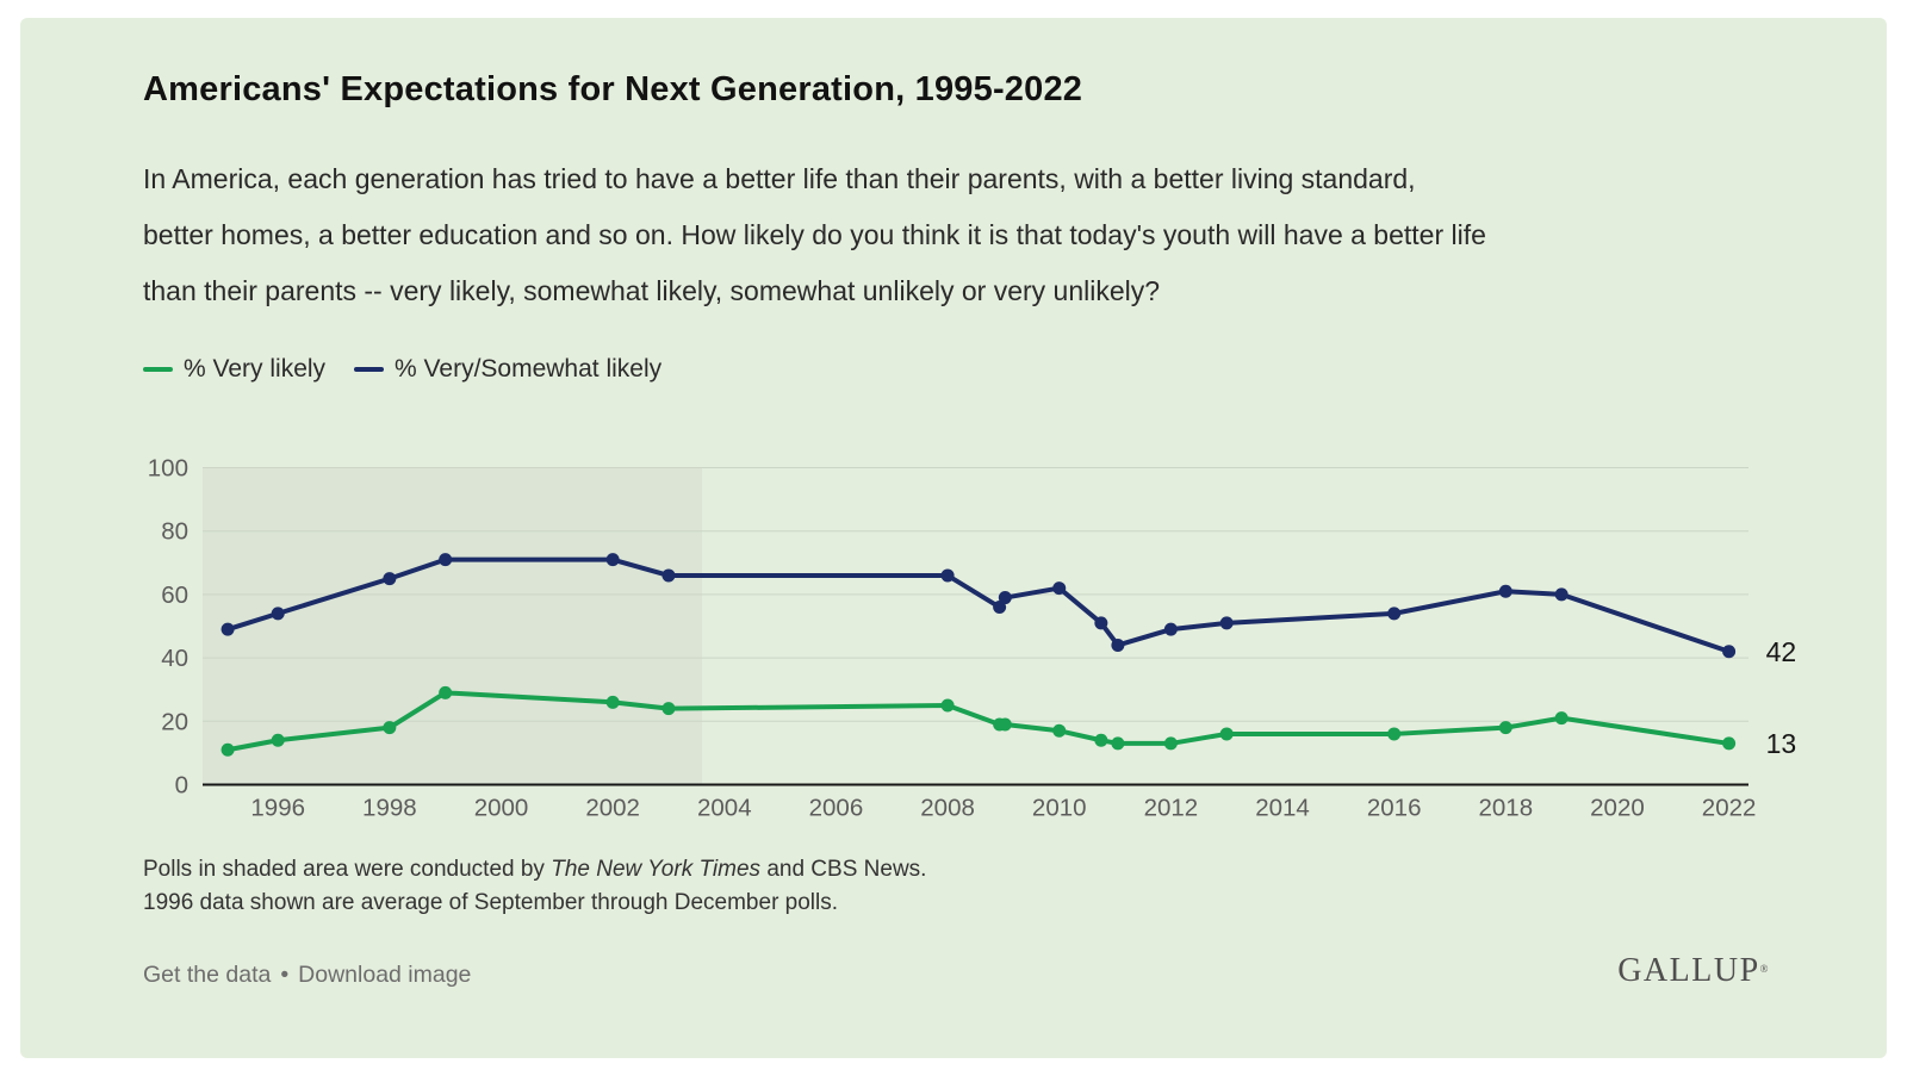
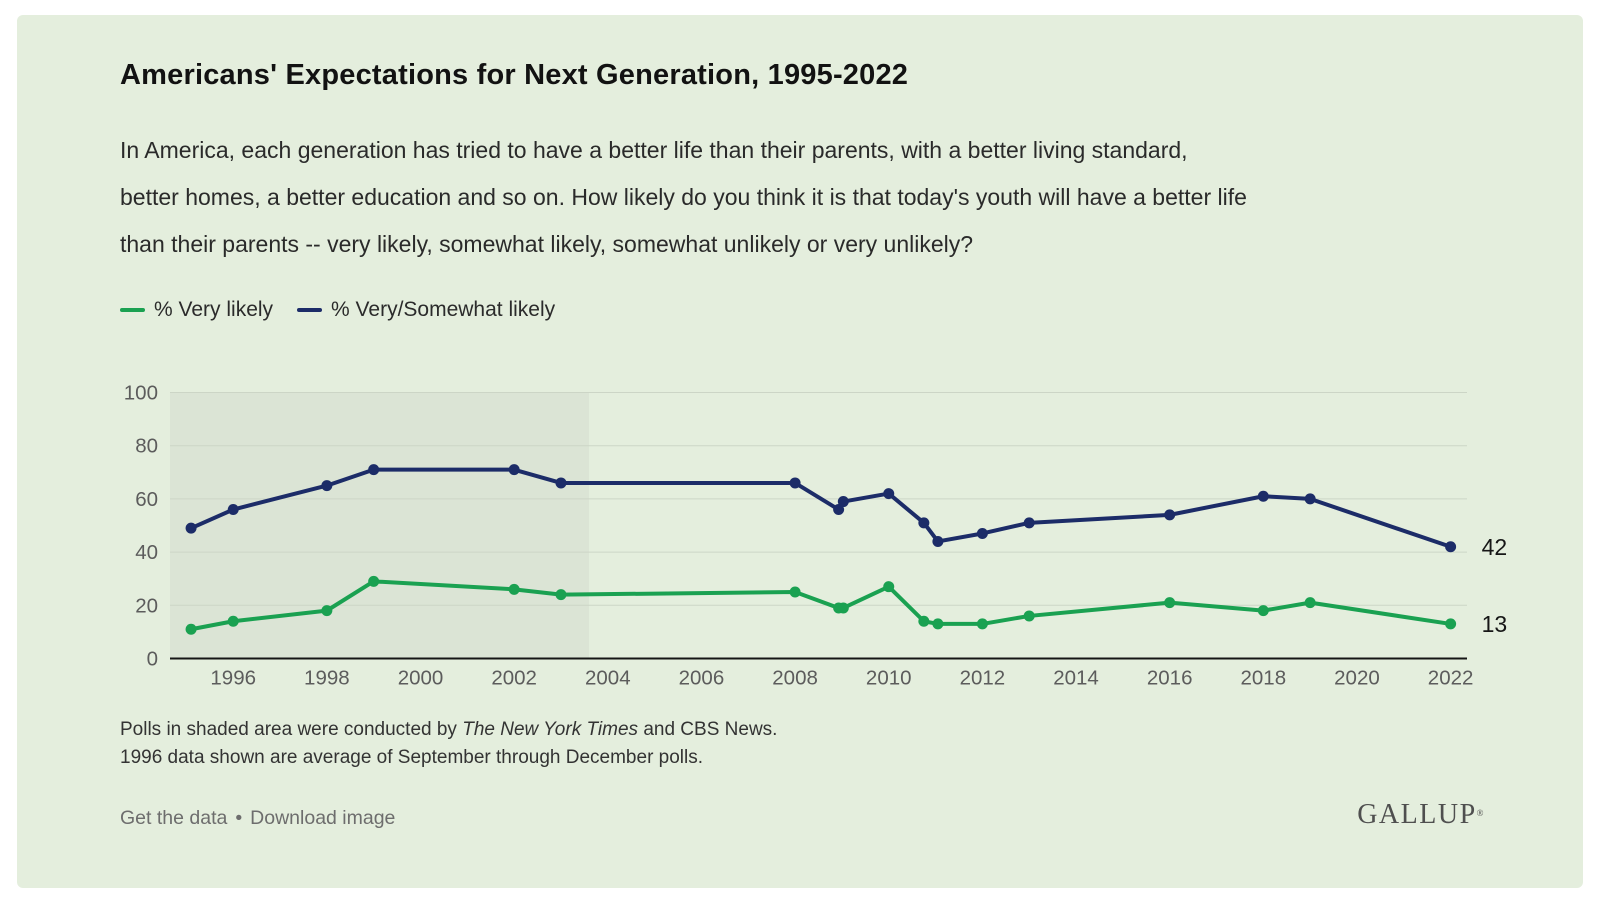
% Very/Somewhat likely/1996: 54 -> 56
% Very likely/2010: 17 -> 27
% Very/Somewhat likely/2012: 49 -> 47
% Very likely/2016: 16 -> 21
